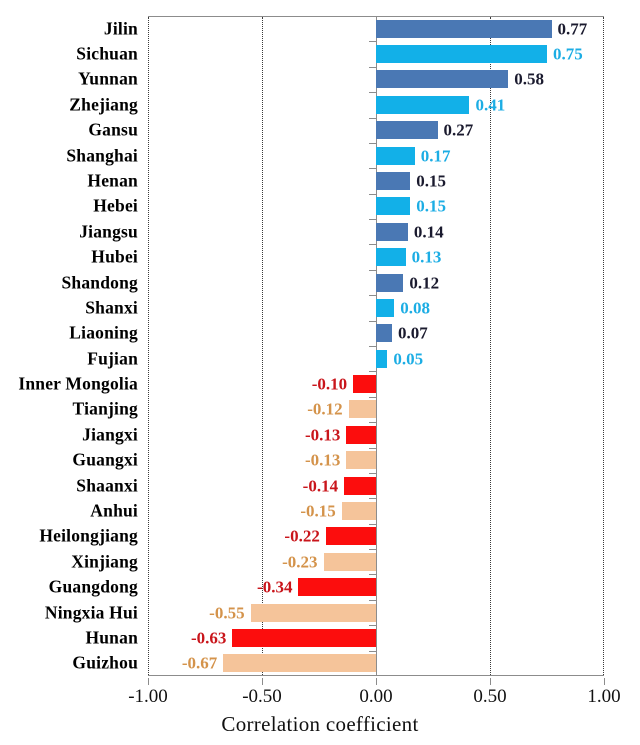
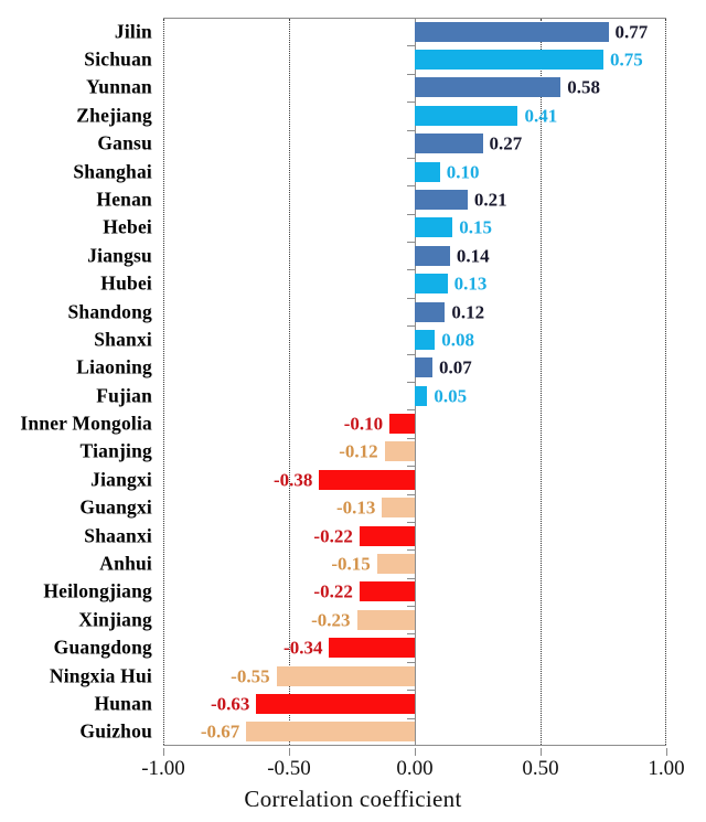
Shanghai: 0.17 -> 0.10
Henan: 0.15 -> 0.21
Jiangxi: -0.13 -> -0.38
Shaanxi: -0.14 -> -0.22
